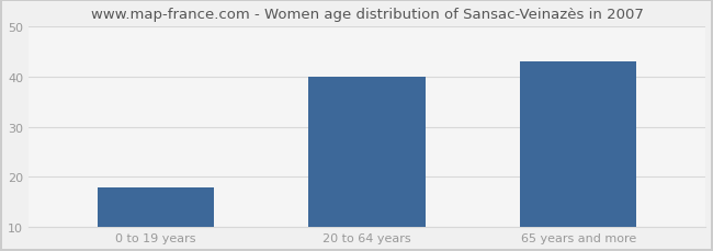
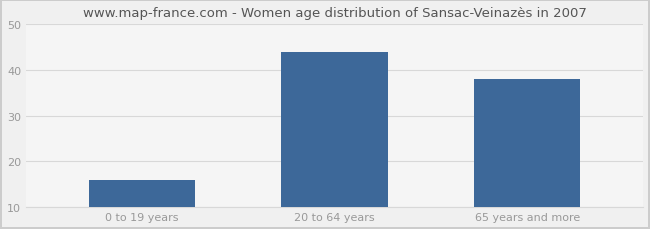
0 to 19 years: 18 -> 16
20 to 64 years: 40 -> 44
65 years and more: 43 -> 38
